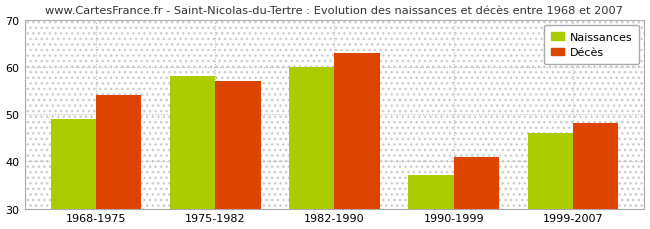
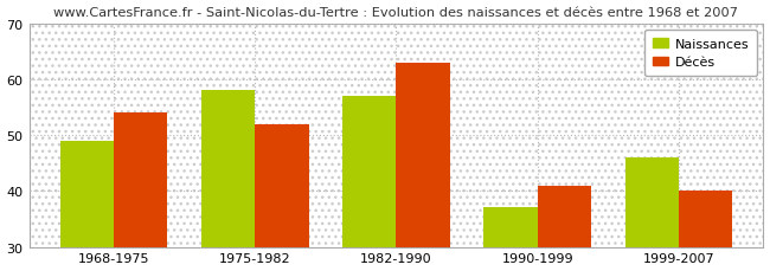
Décès/1975-1982: 57 -> 52
Naissances/1982-1990: 60 -> 57
Décès/1999-2007: 48 -> 40
